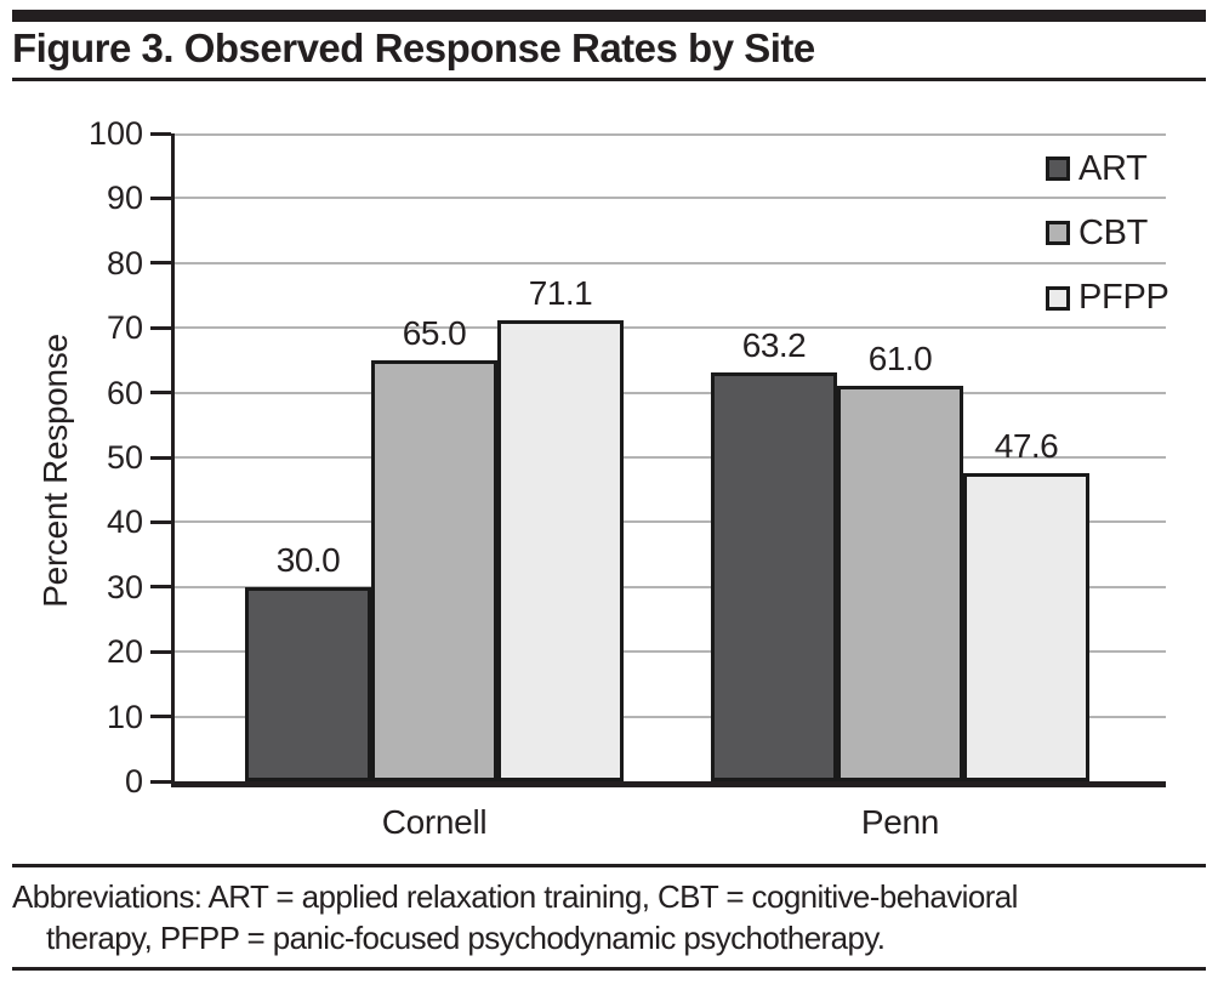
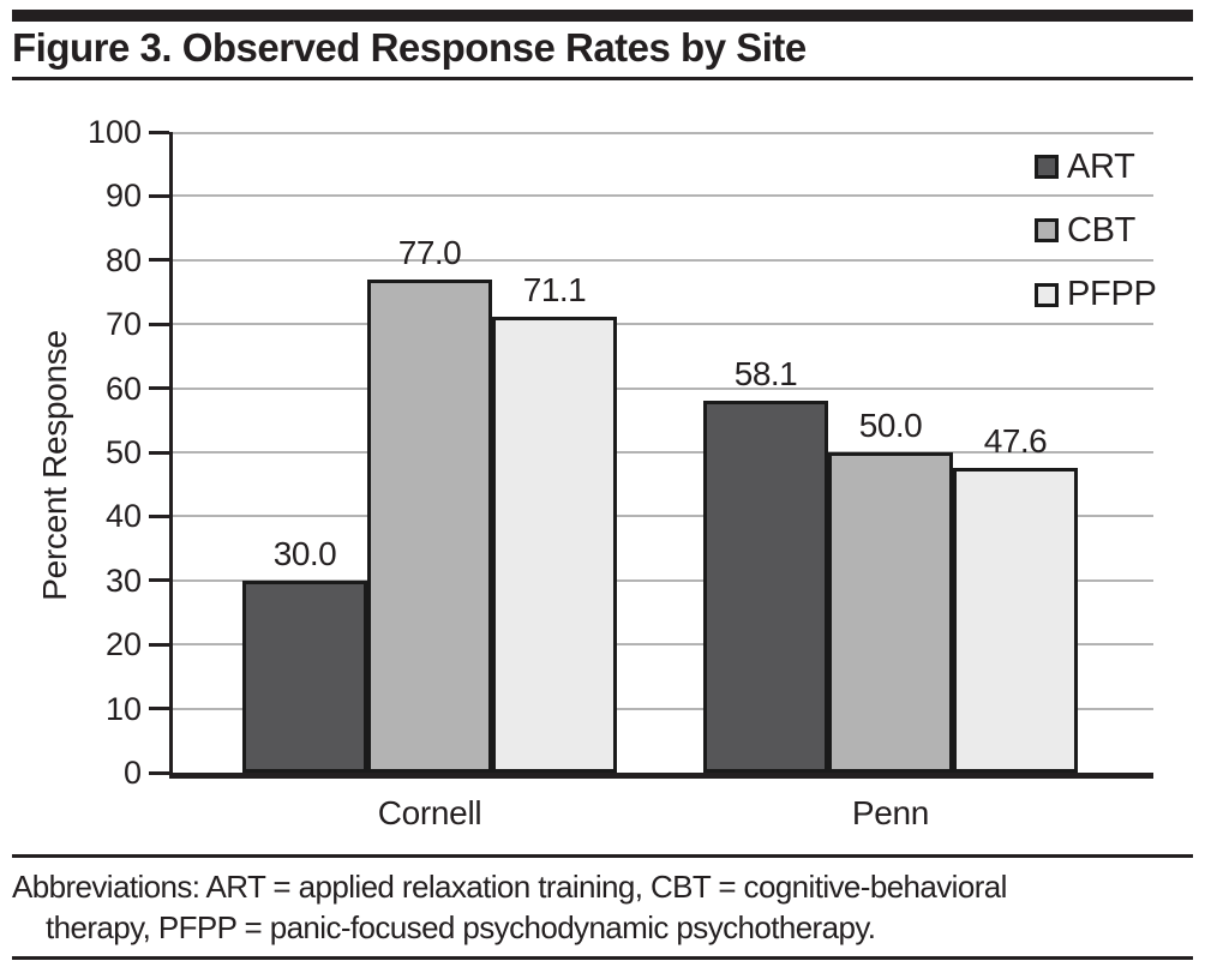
CBT/Cornell: 65.0 -> 77.0
ART/Penn: 63.2 -> 58.1
CBT/Penn: 61.0 -> 50.0
